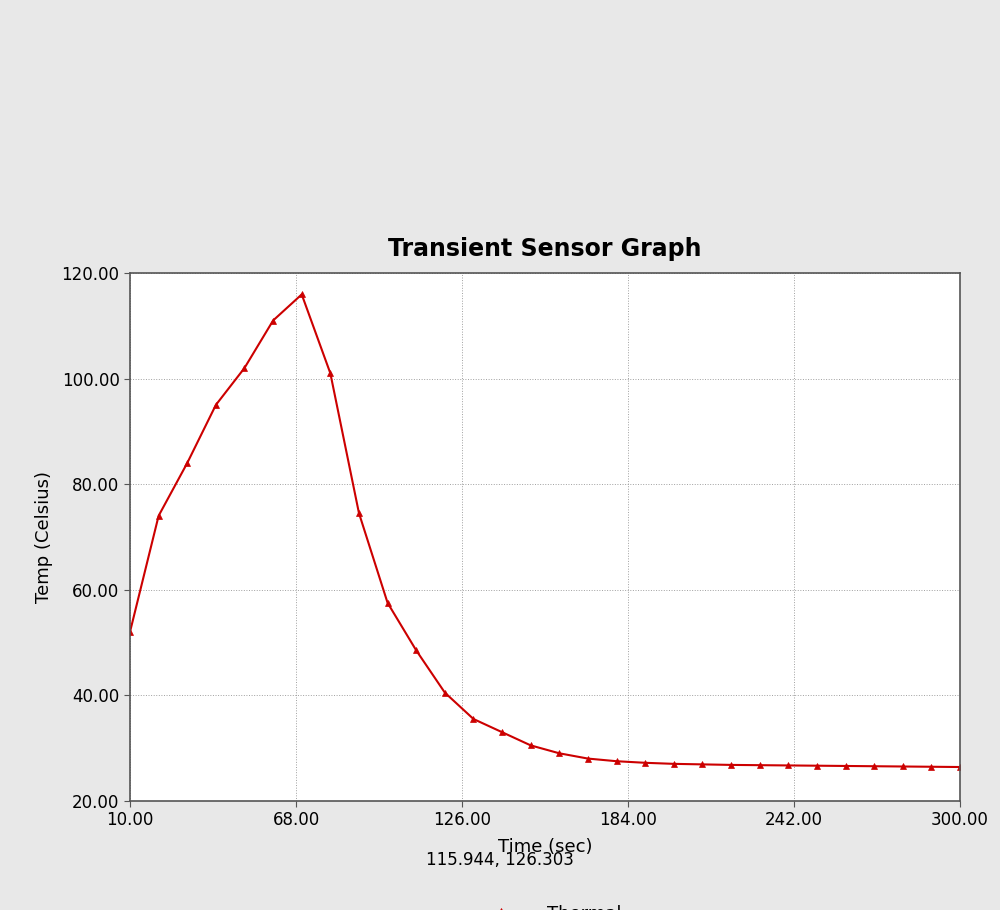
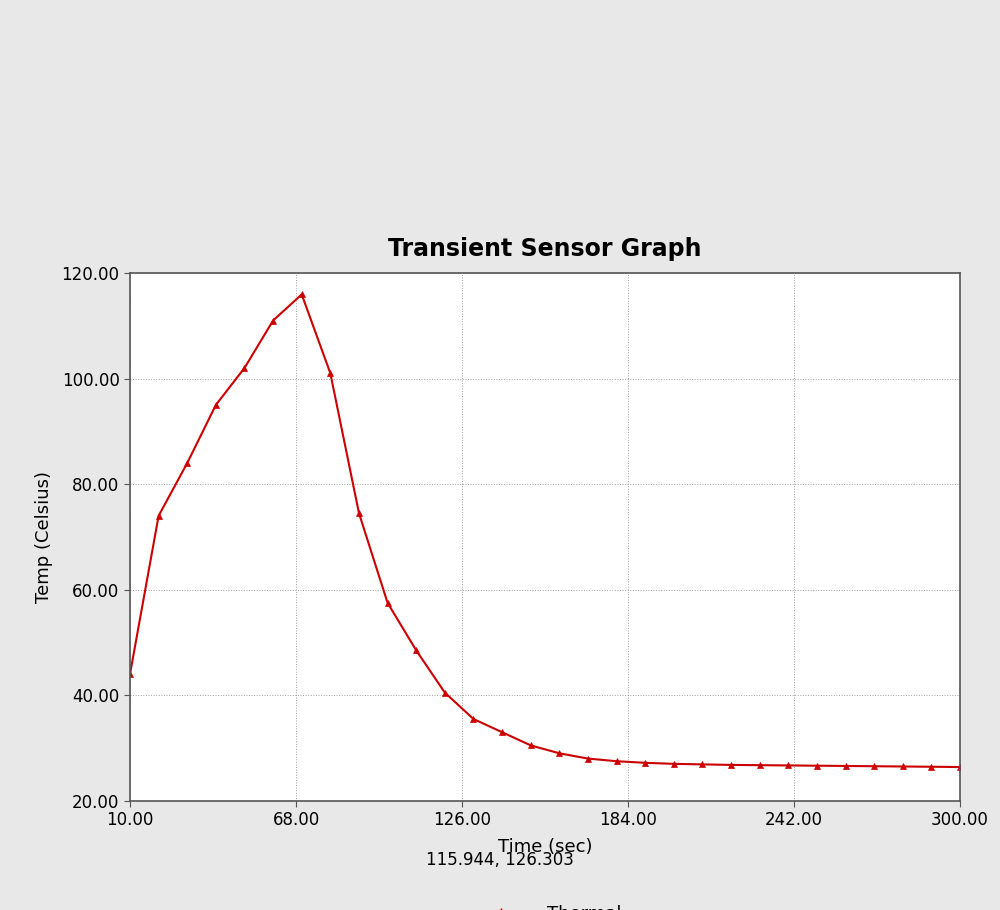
10.00: 52.0 -> 44.0
